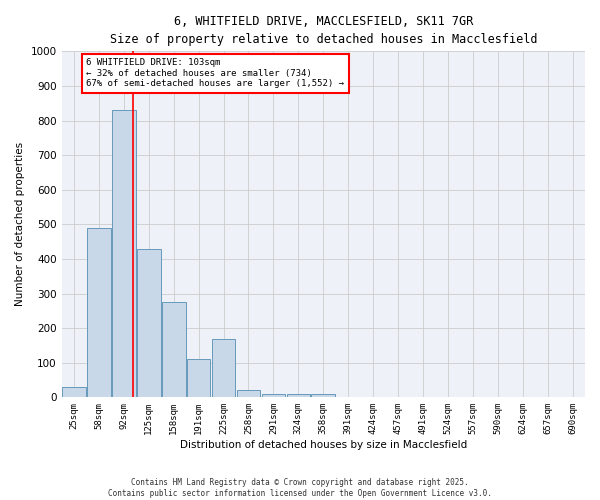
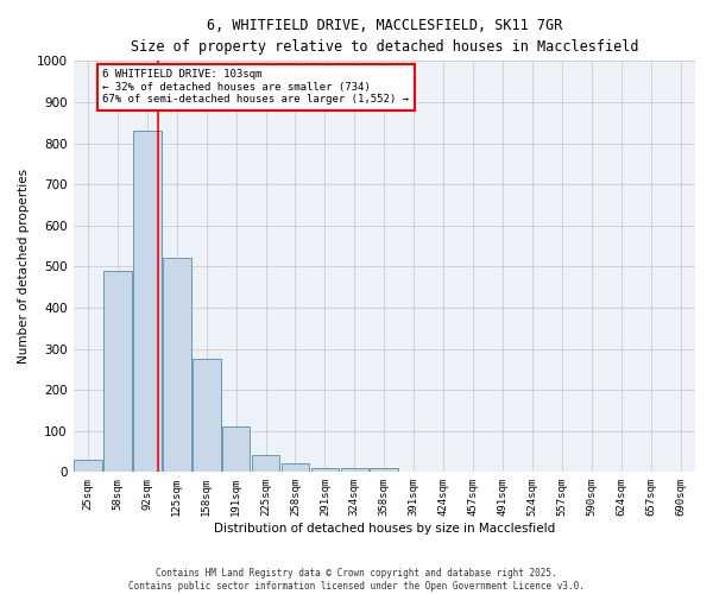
125sqm: 430 -> 520
225sqm: 170 -> 40
